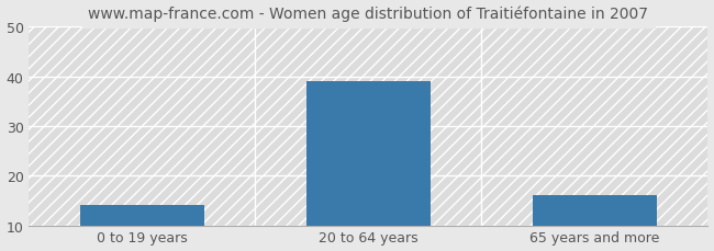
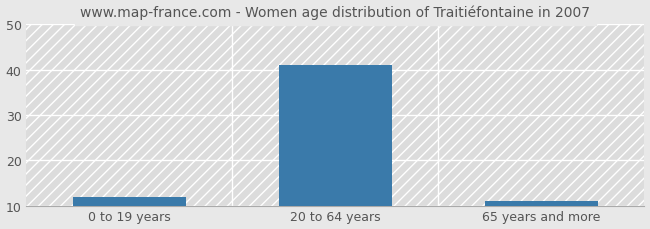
0 to 19 years: 14 -> 12
20 to 64 years: 39 -> 41
65 years and more: 16 -> 11
